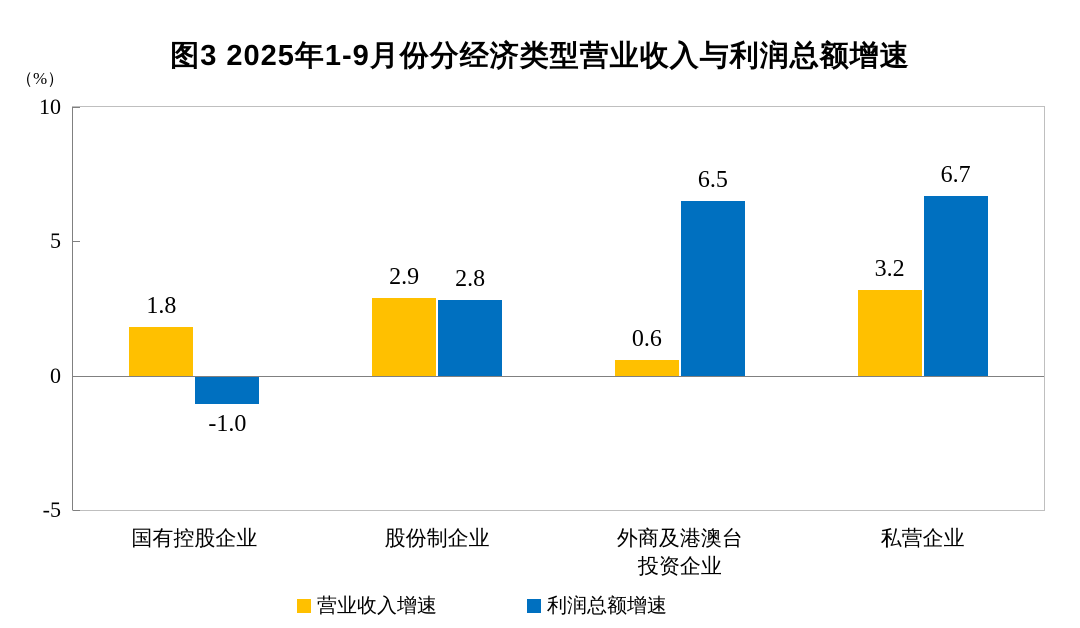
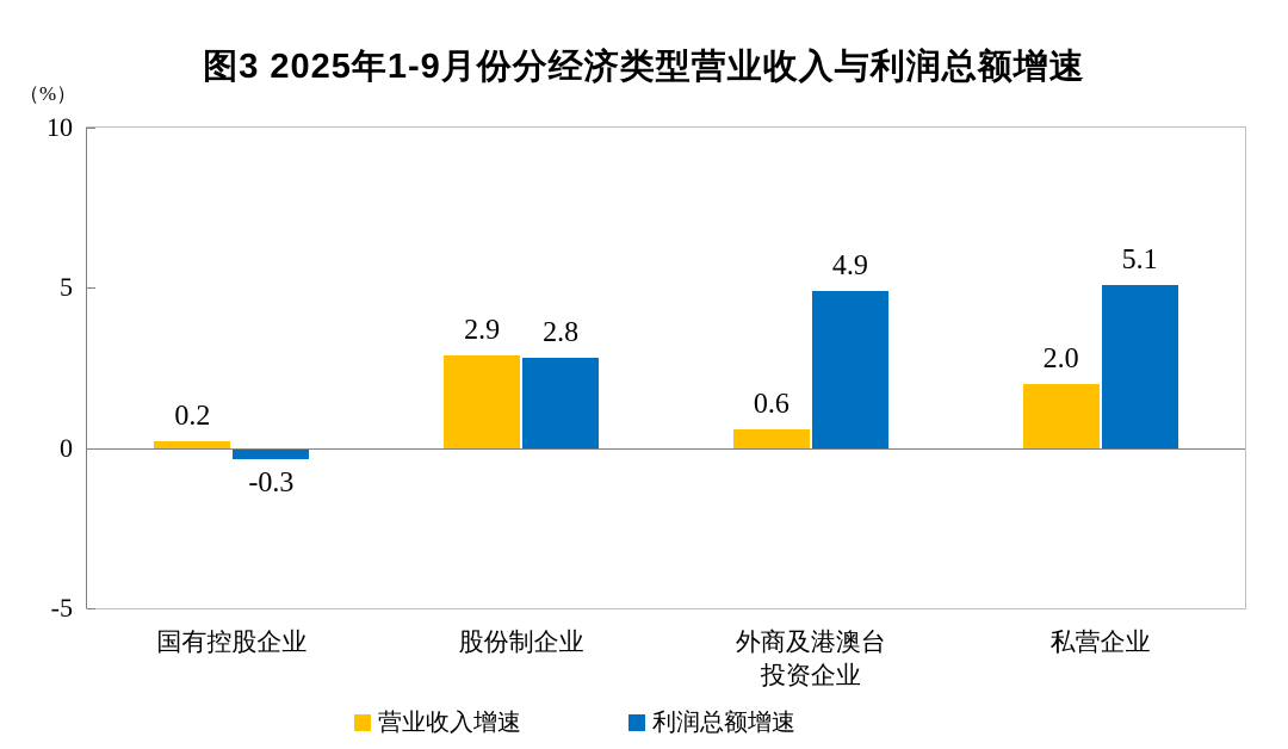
营业收入增速/国有控股企业: 1.8 -> 0.2
利润总额增速/国有控股企业: -1.0 -> -0.3
利润总额增速/外商及港澳台 投资企业: 6.5 -> 4.9
营业收入增速/私营企业: 3.2 -> 2.0
利润总额增速/私营企业: 6.7 -> 5.1
